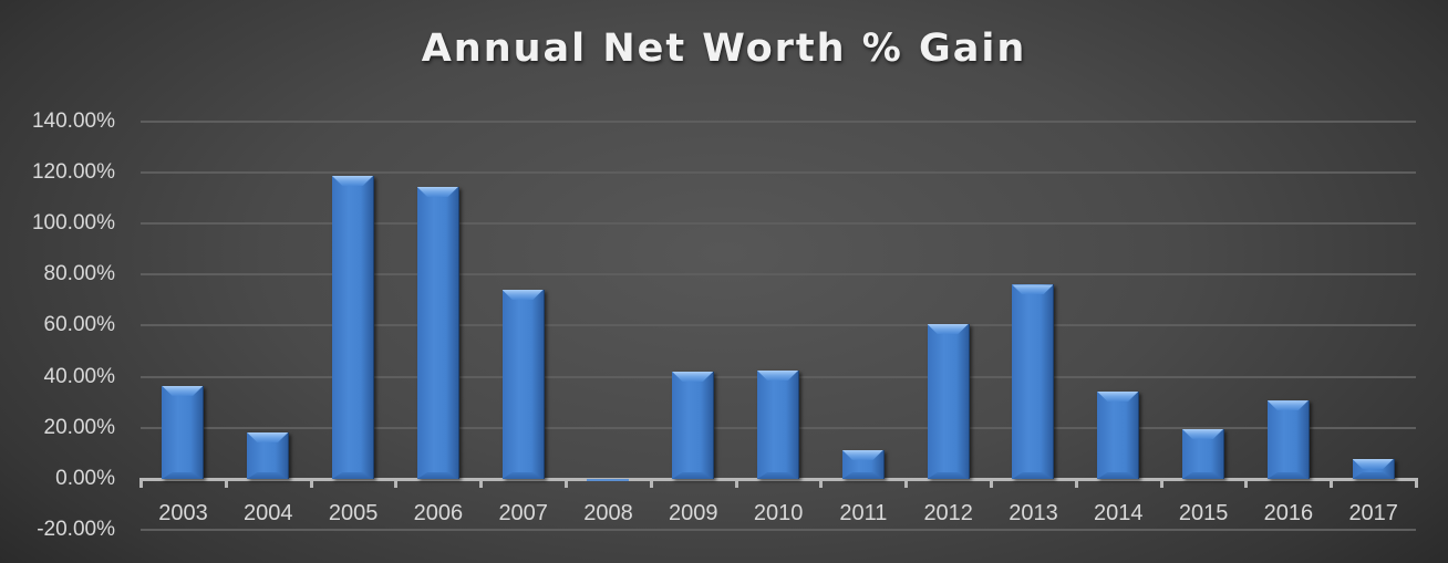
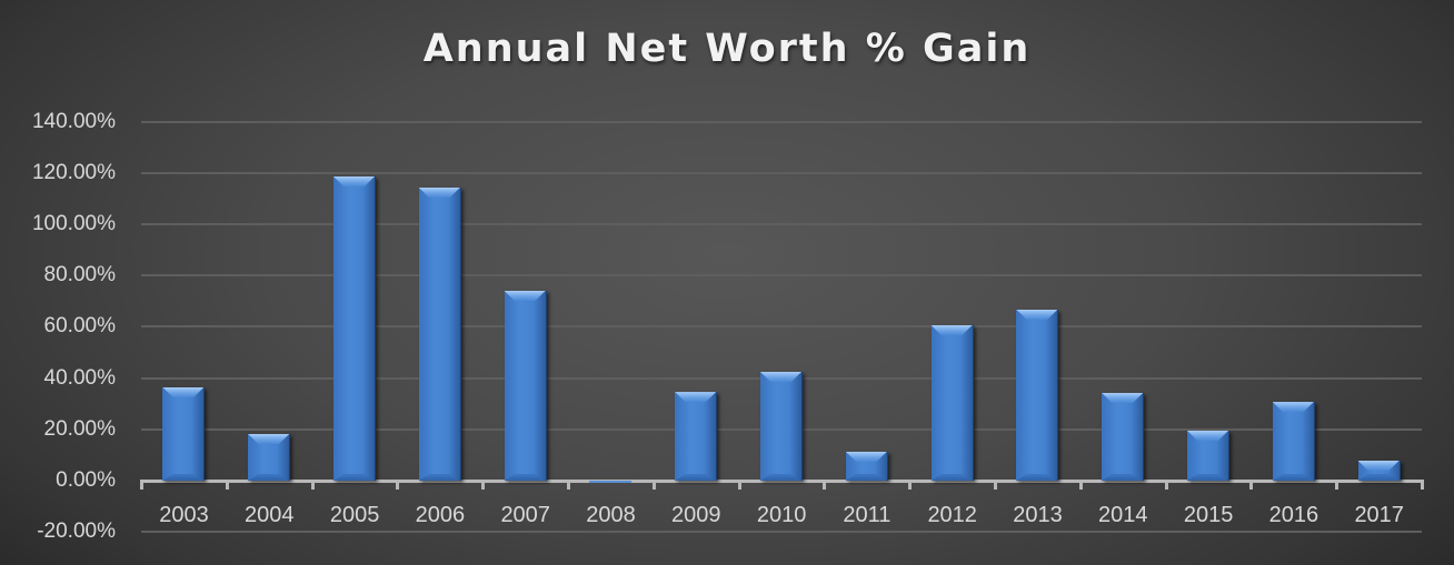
2009: 42% -> 35%
2013: 76% -> 67%
